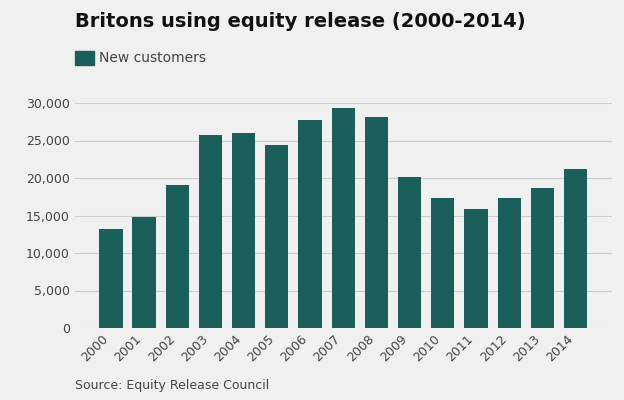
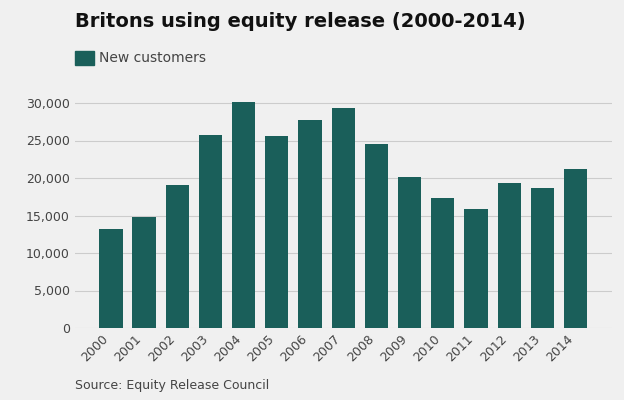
2004: 26,000 -> 30,200
2005: 24,400 -> 25,600
2008: 28,200 -> 24,600
2012: 17,400 -> 19,400
